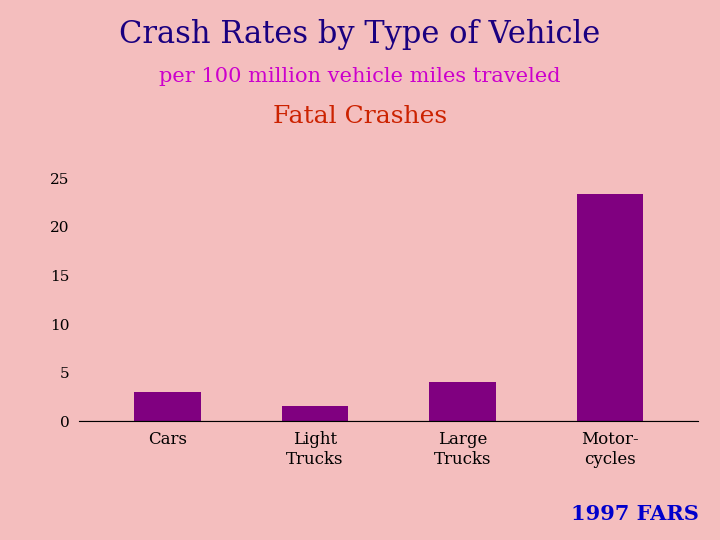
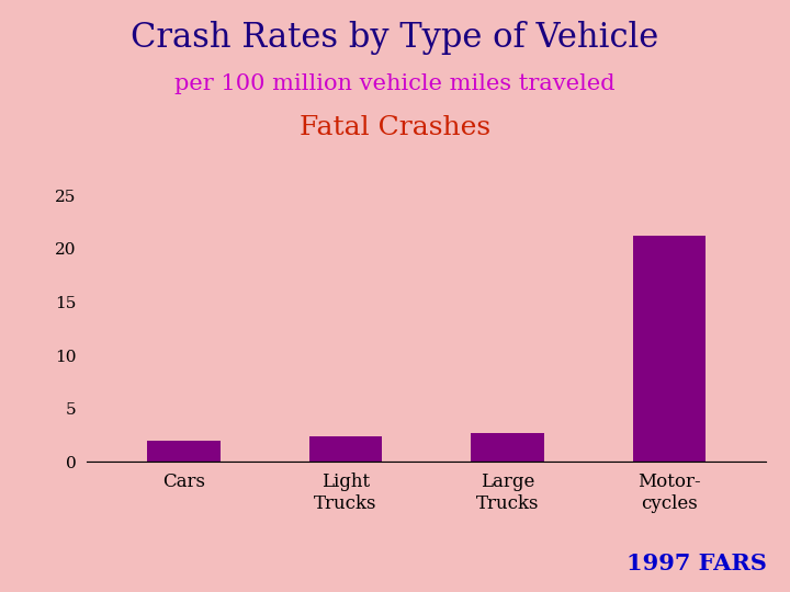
Cars: 3.0 -> 2.0
Light Trucks: 1.6 -> 2.4
Large Trucks: 4.0 -> 2.7
Motor- cycles: 23.4 -> 21.2
